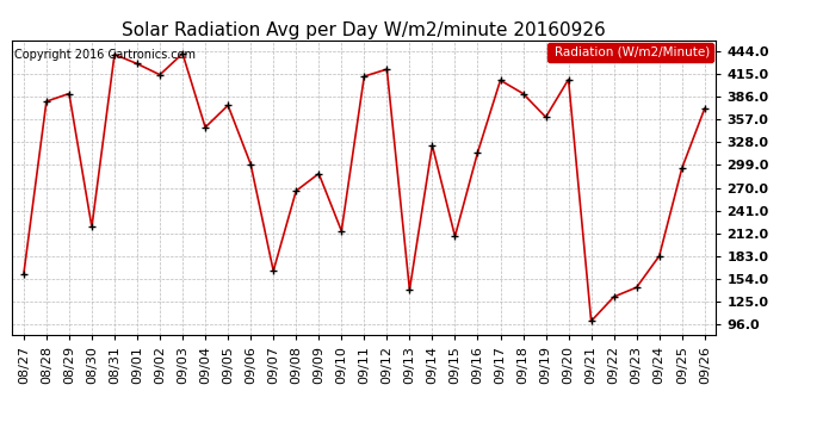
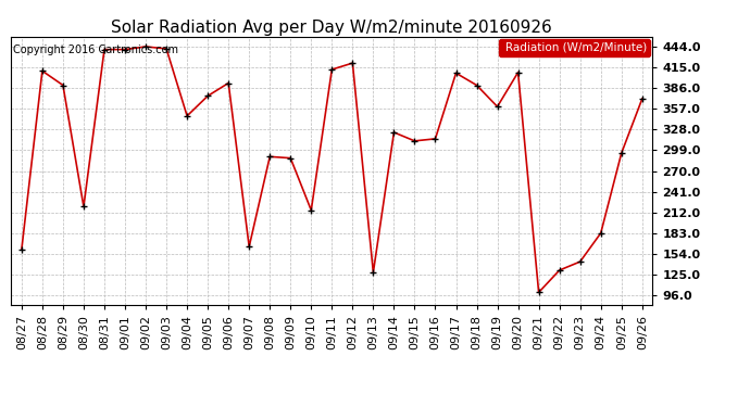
08/28: 380 -> 410
09/01: 428 -> 440
09/02: 414 -> 444
09/06: 300 -> 393
09/08: 266 -> 290
09/13: 140 -> 128
09/15: 208 -> 312
